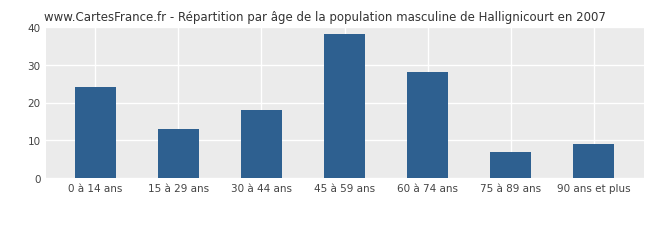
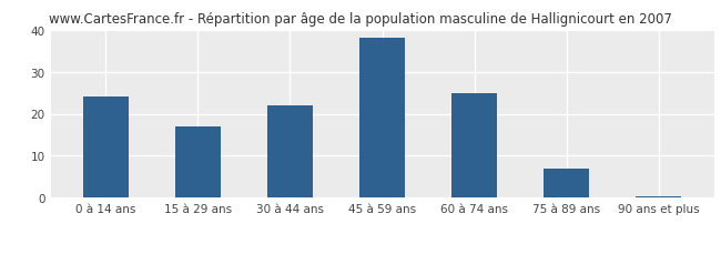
15 à 29 ans: 13.0 -> 17.0
30 à 44 ans: 18.0 -> 22.0
60 à 74 ans: 28.0 -> 25.0
90 ans et plus: 9.0 -> 0.5
